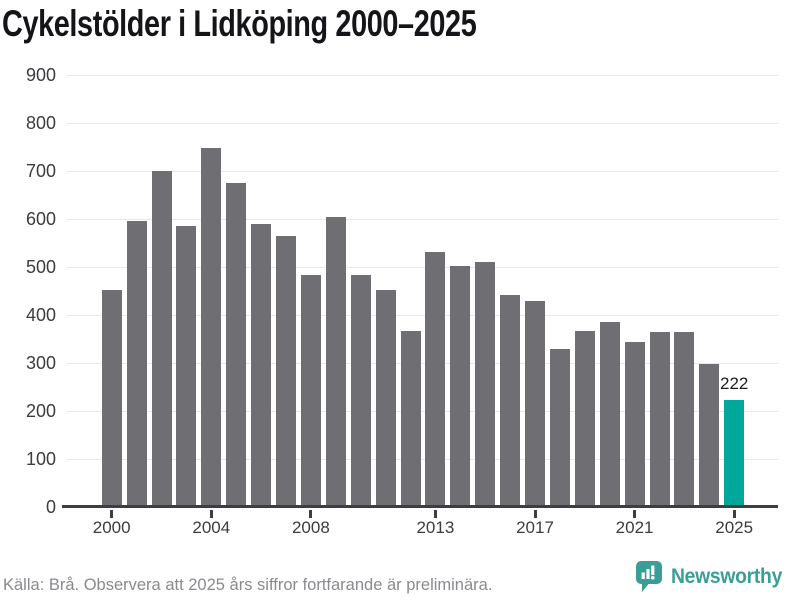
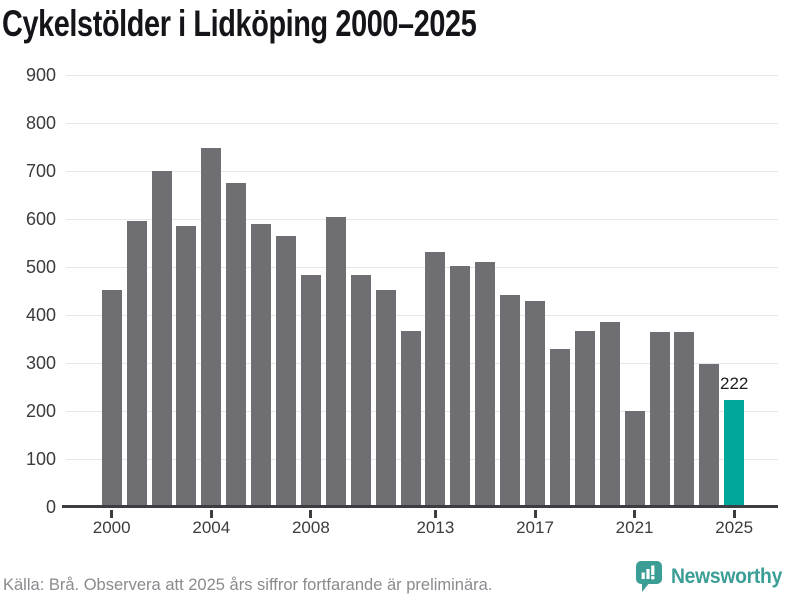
2021: 340 -> 200
